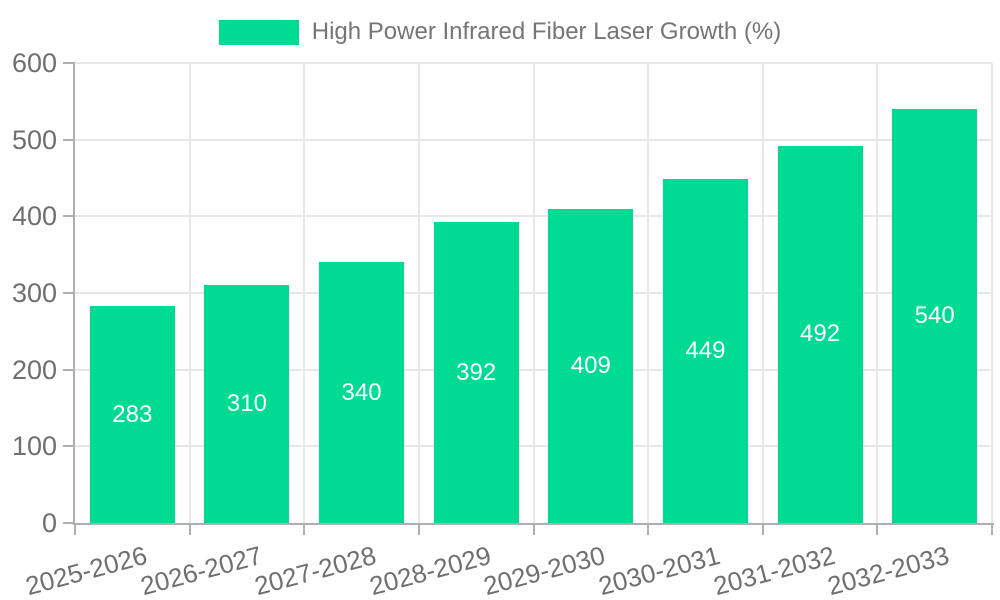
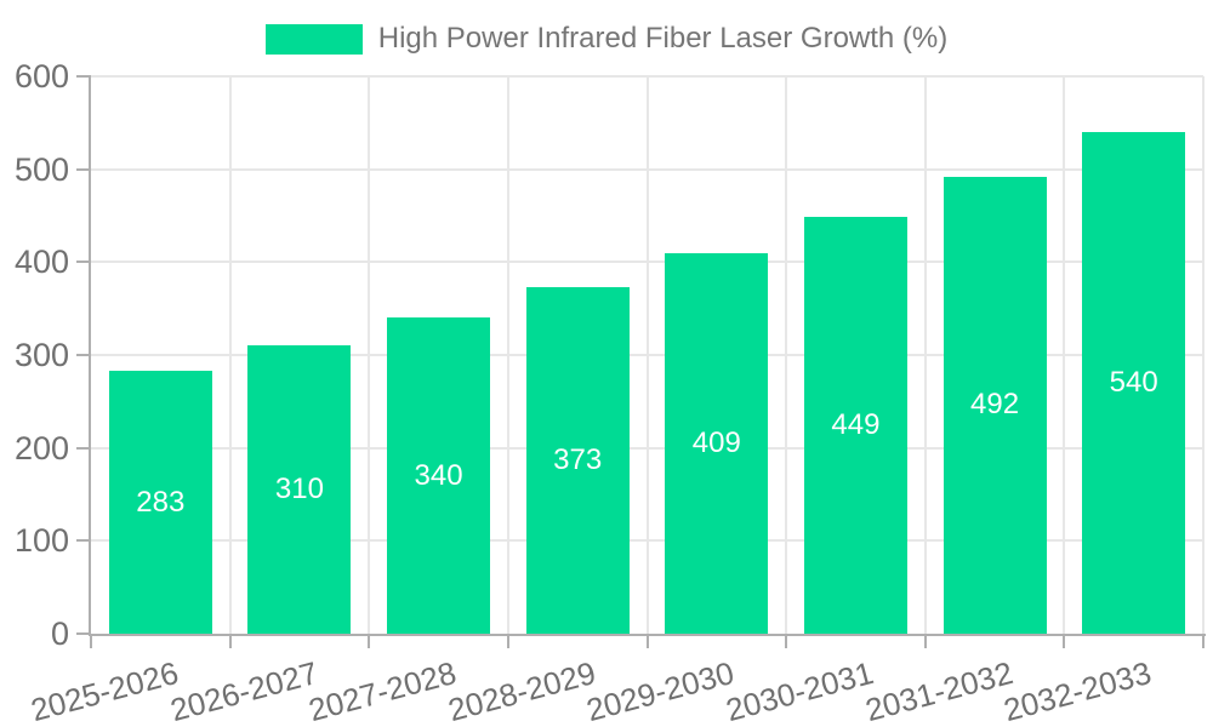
2028-2029: 392 -> 373
